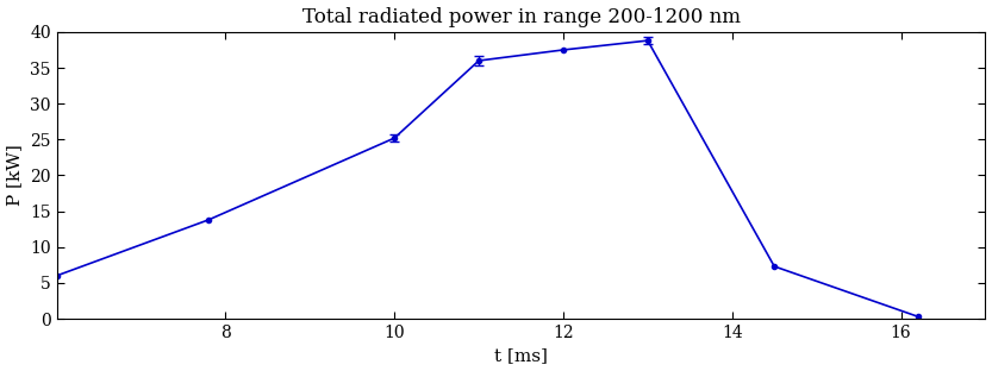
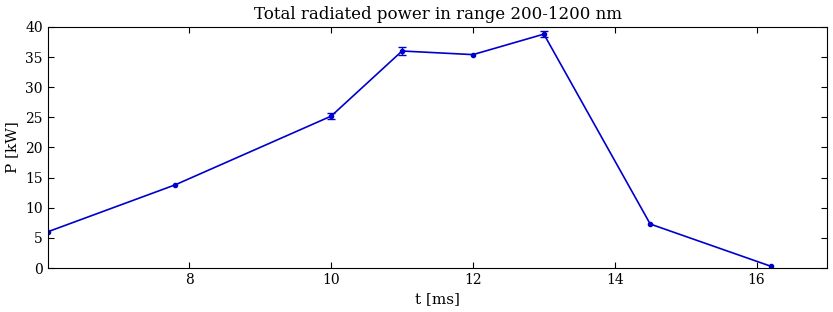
12: 37.5 -> 35.4
